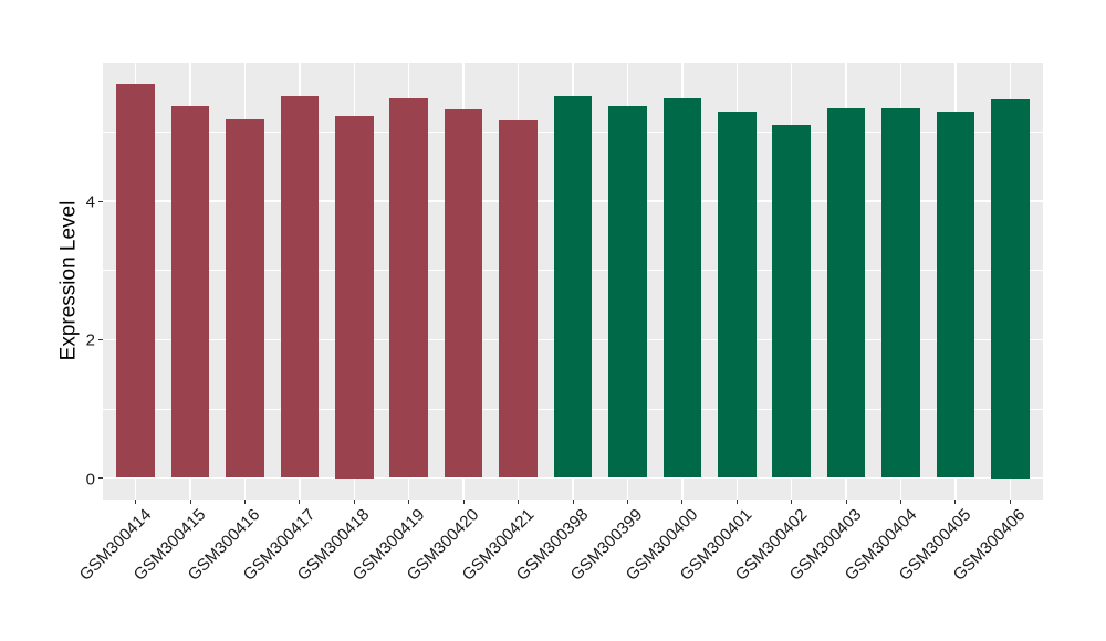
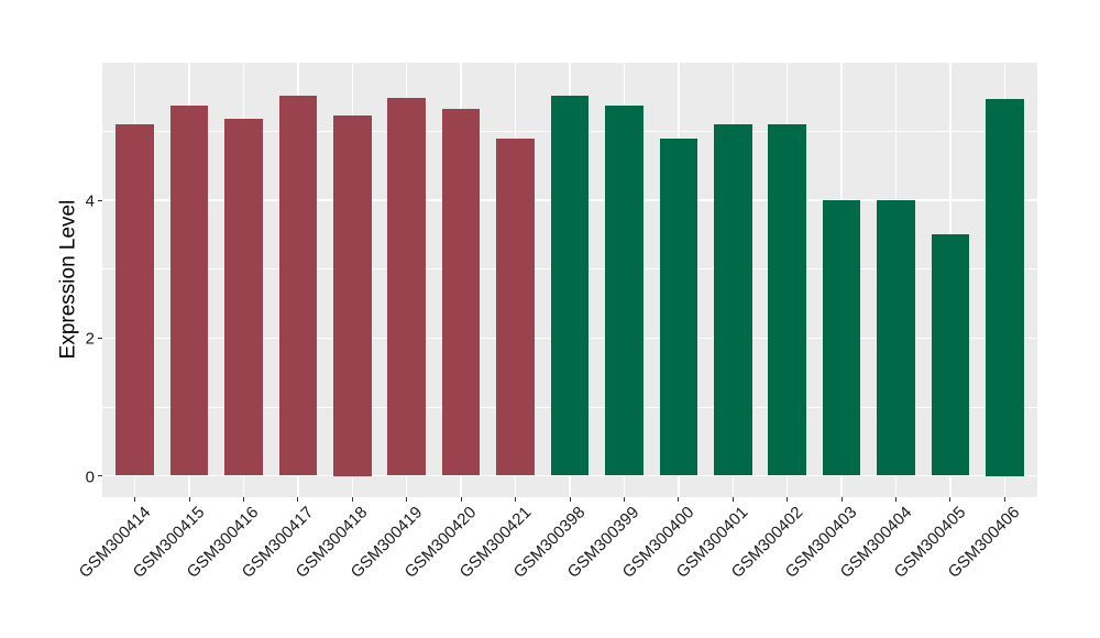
GSM300414: 5.7 -> 5.1
GSM300421: 5.2 -> 4.9
GSM300400: 5.5 -> 4.9
GSM300401: 5.3 -> 5.1
GSM300403: 5.3 -> 4.0
GSM300404: 5.3 -> 4.0
GSM300405: 5.3 -> 3.5
